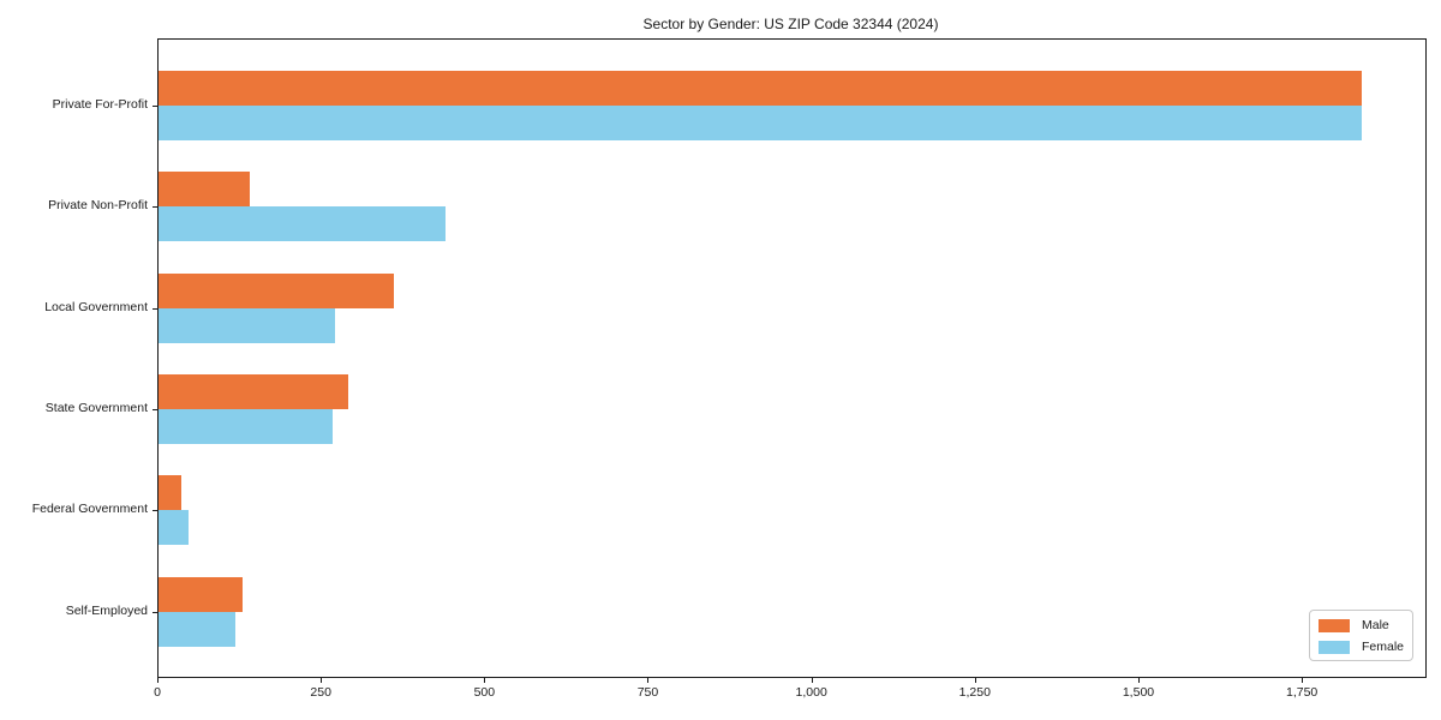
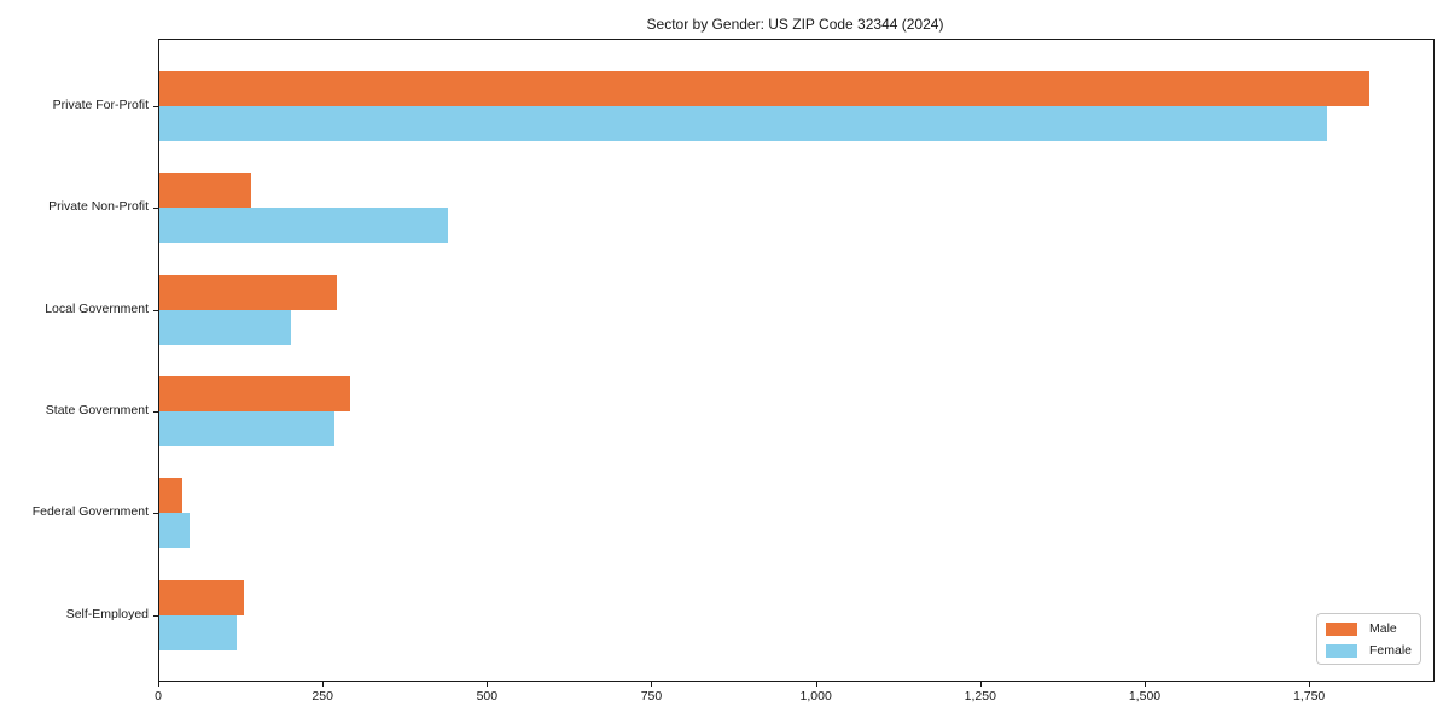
Female/Private For-Profit: 1840 -> 1780
Male/Local Government: 360 -> 270
Female/Local Government: 270 -> 200
